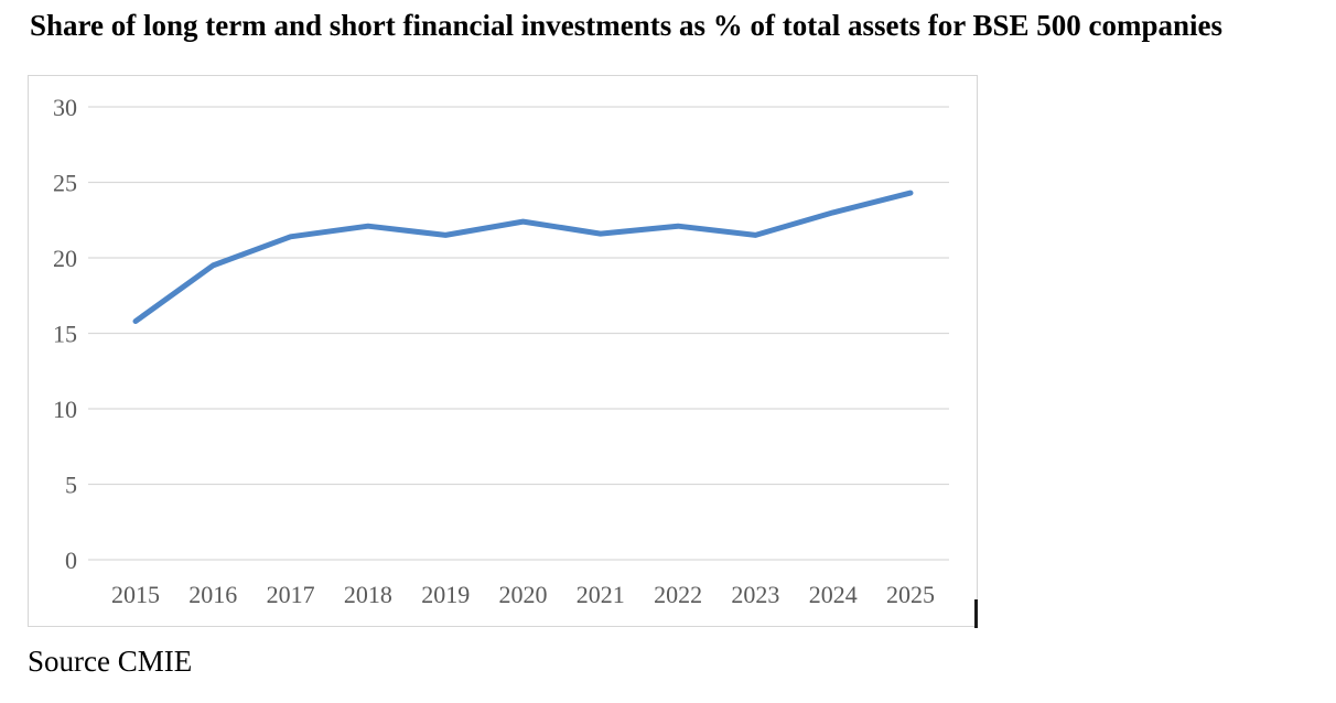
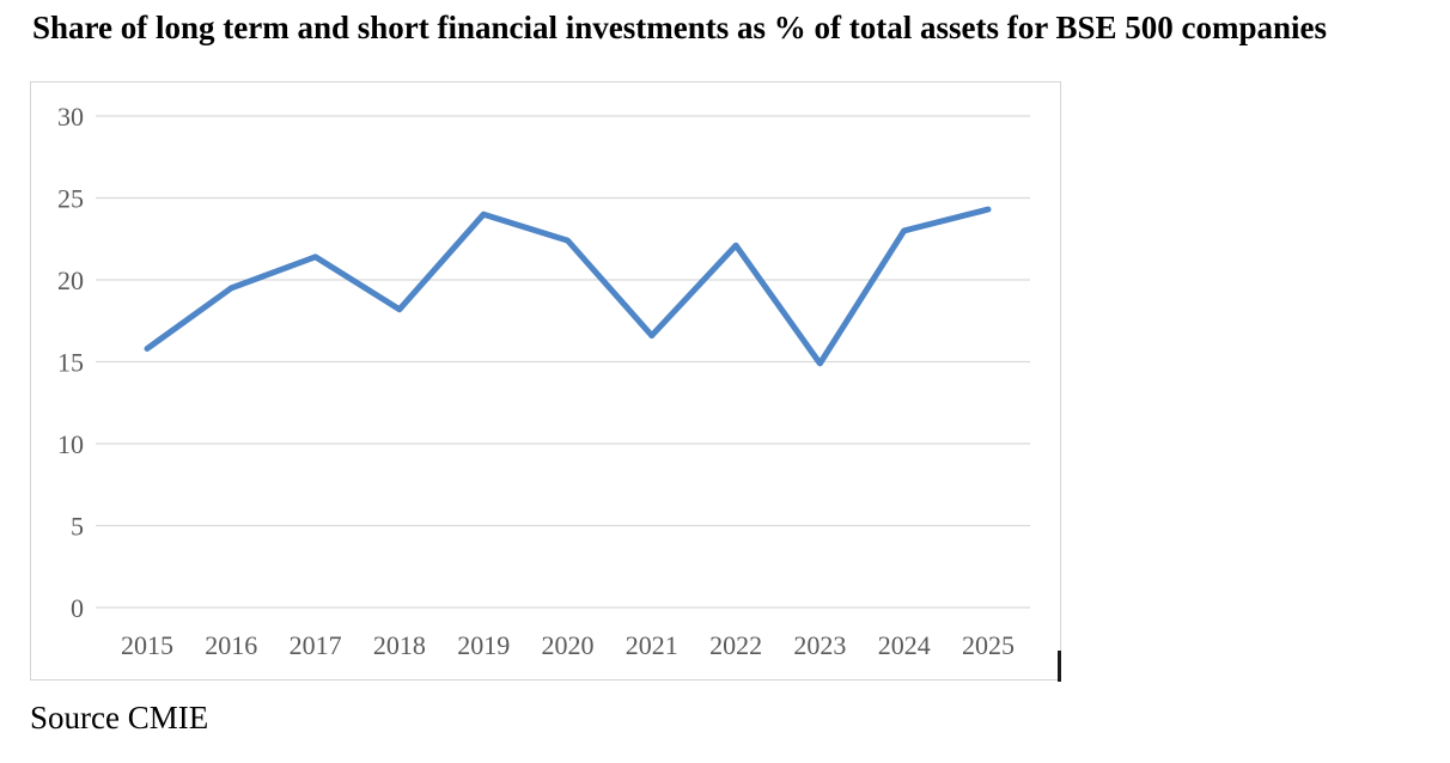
2018: 22.1 -> 18.2
2019: 21.5 -> 24.0
2021: 21.6 -> 16.6
2023: 21.5 -> 14.9
